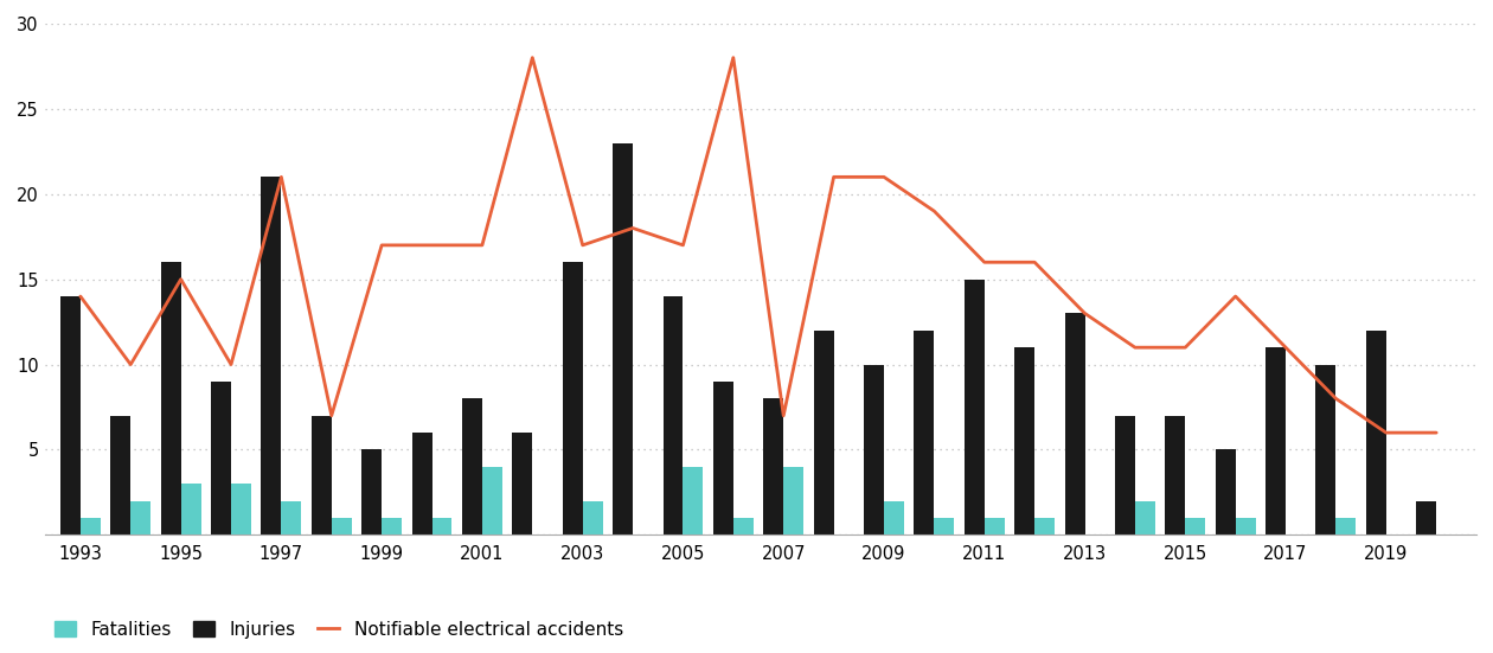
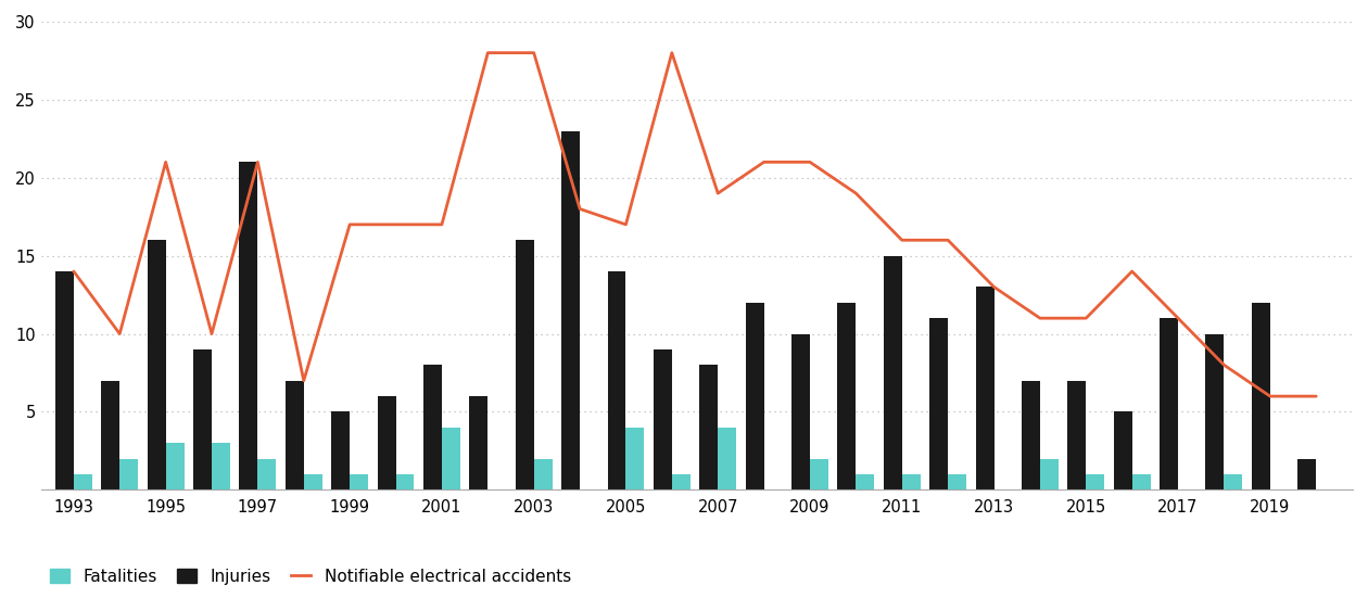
Notifiable electrical accidents/1995: 15 -> 21
Notifiable electrical accidents/2003: 17 -> 28
Notifiable electrical accidents/2007: 7 -> 19
